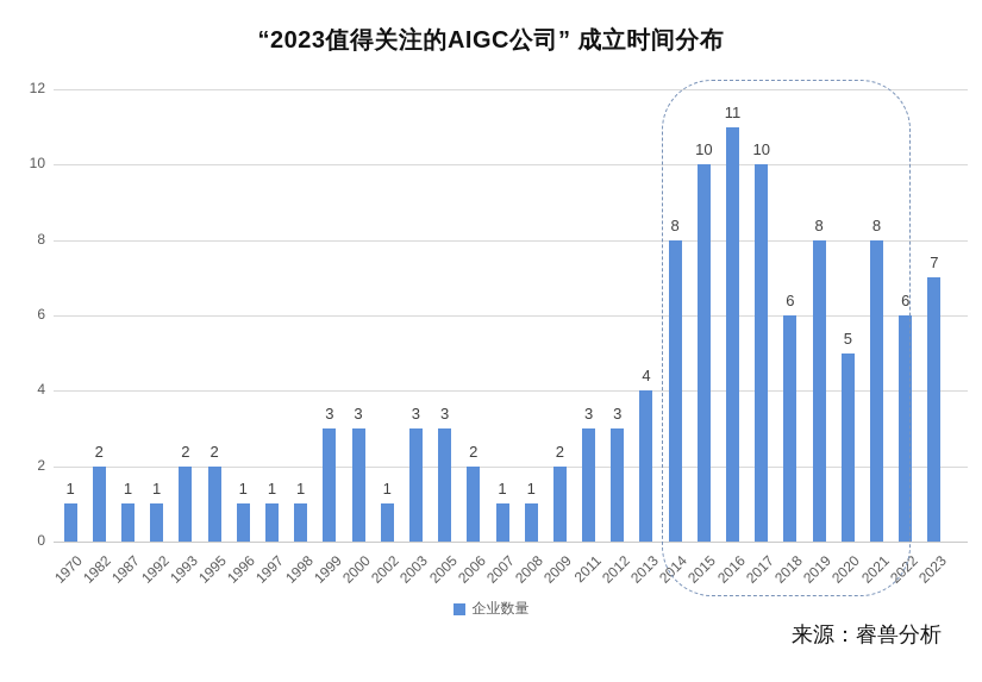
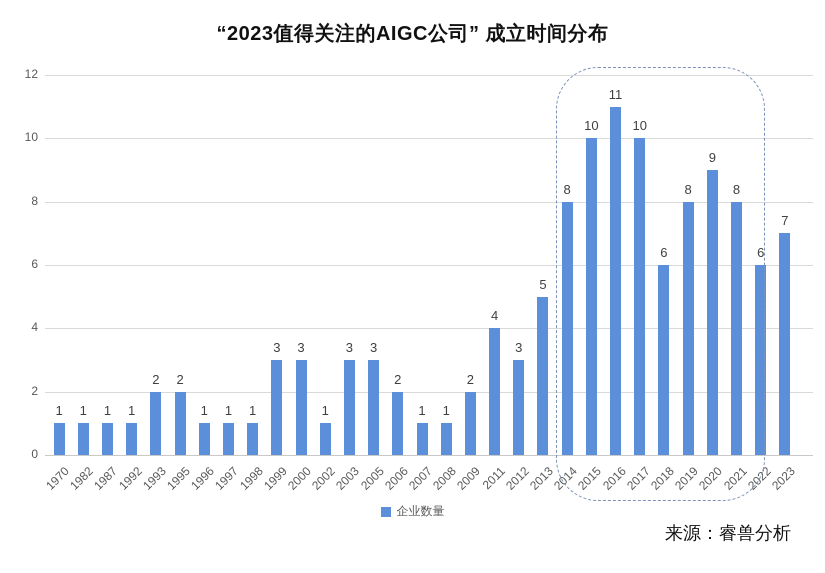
1982: 2 -> 1
2011: 3 -> 4
2013: 4 -> 5
2020: 5 -> 9
